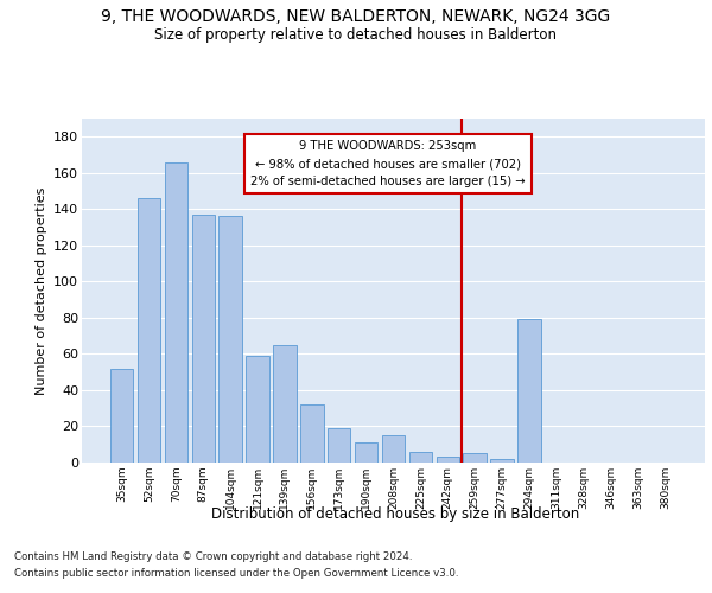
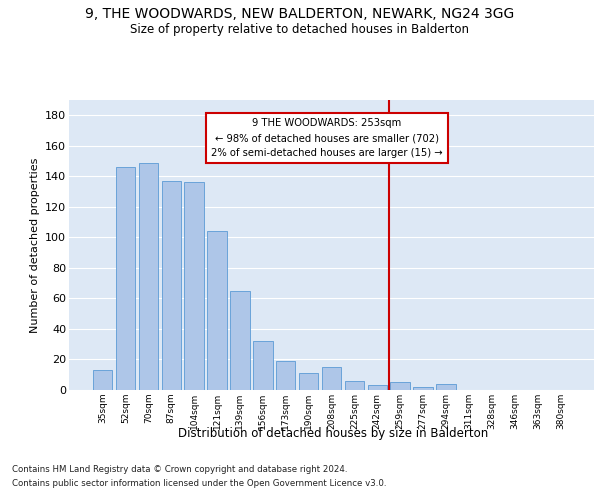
35sqm: 52 -> 13
70sqm: 166 -> 149
121sqm: 59 -> 104
294sqm: 79 -> 4
